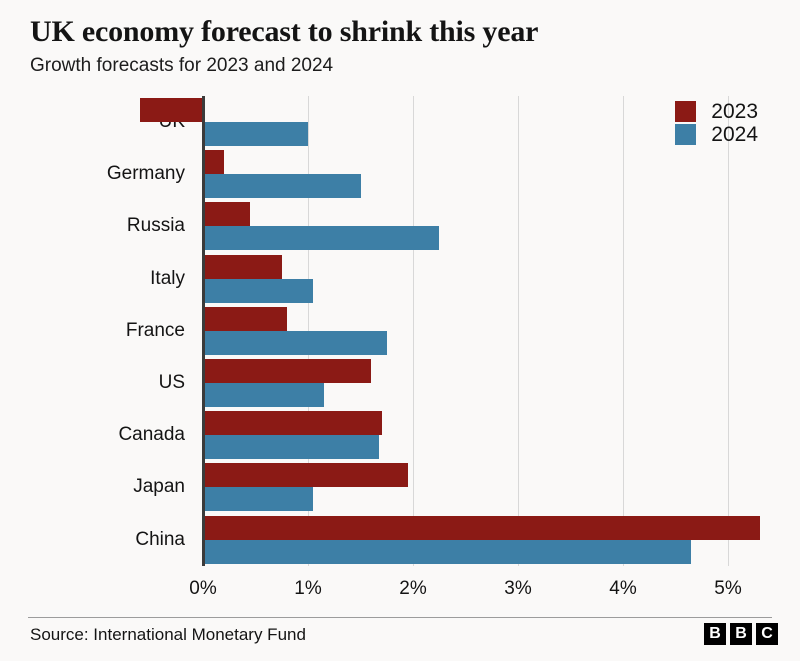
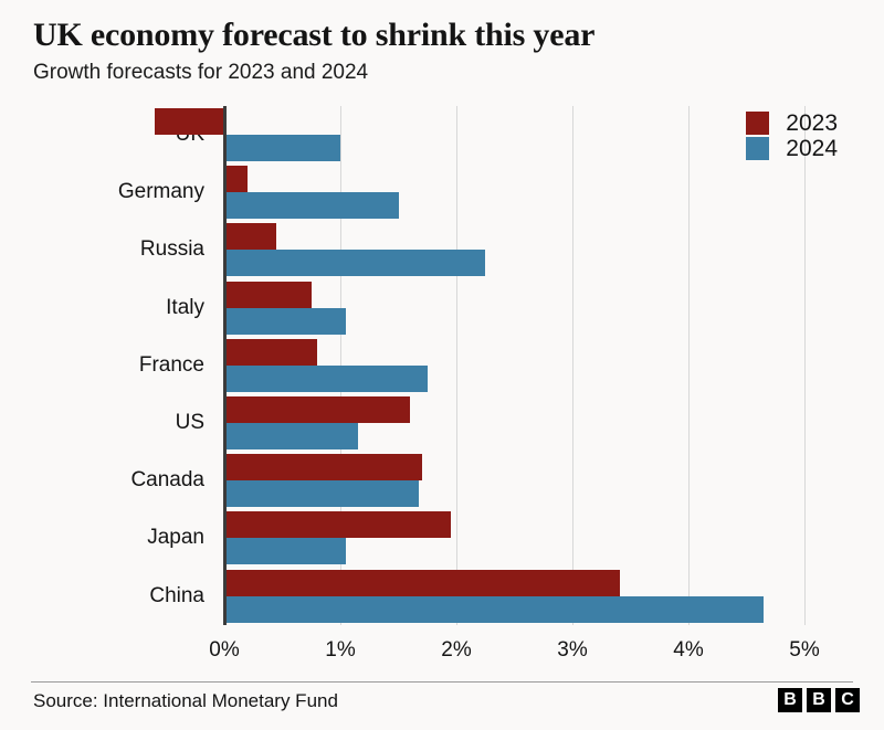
2023/China: 5.30% -> 3.41%
